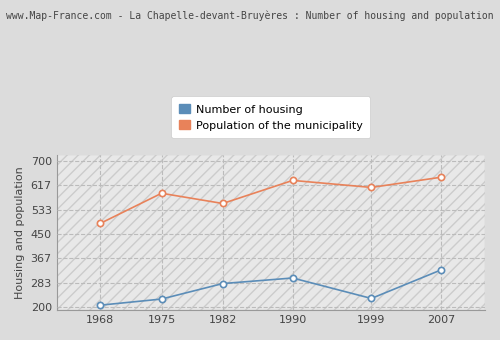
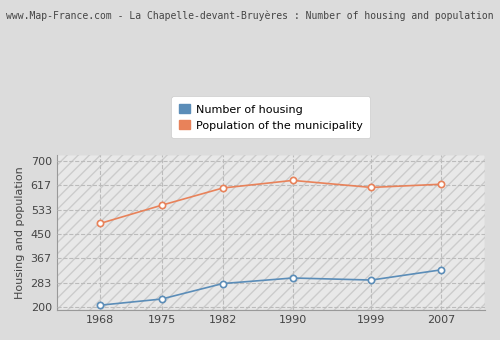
Population of the municipality/1975: 590 -> 549
Population of the municipality/1982: 555 -> 608
Number of housing/1999: 230 -> 293
Population of the municipality/2007: 645 -> 621
